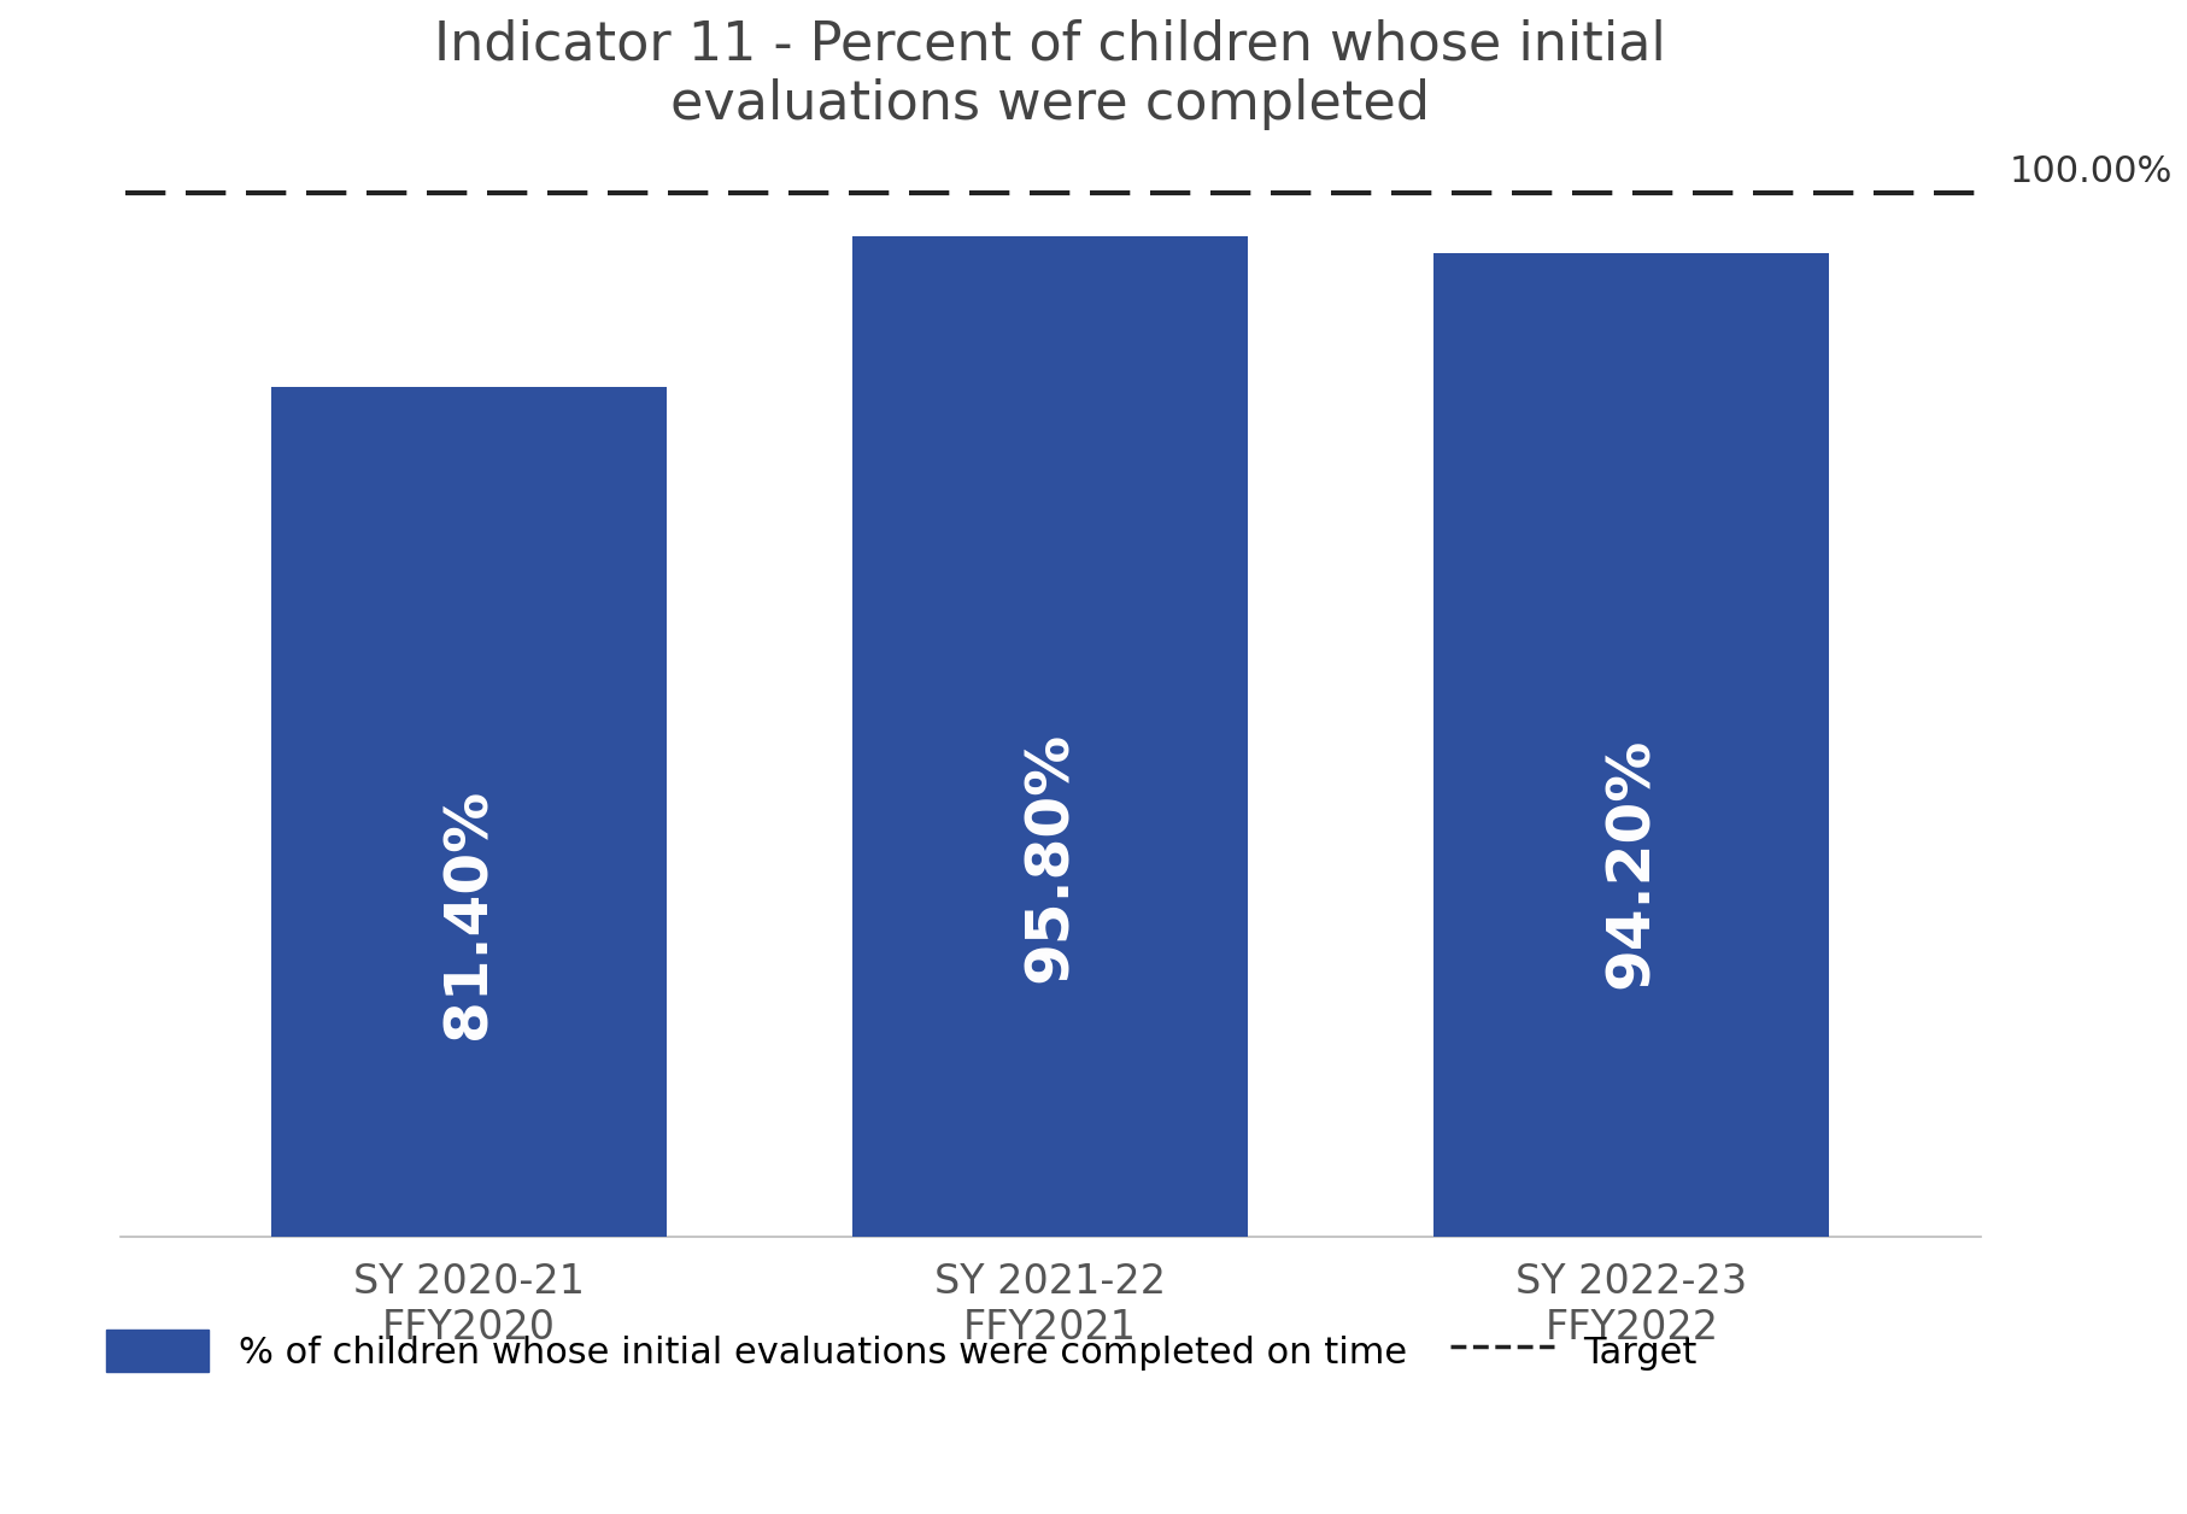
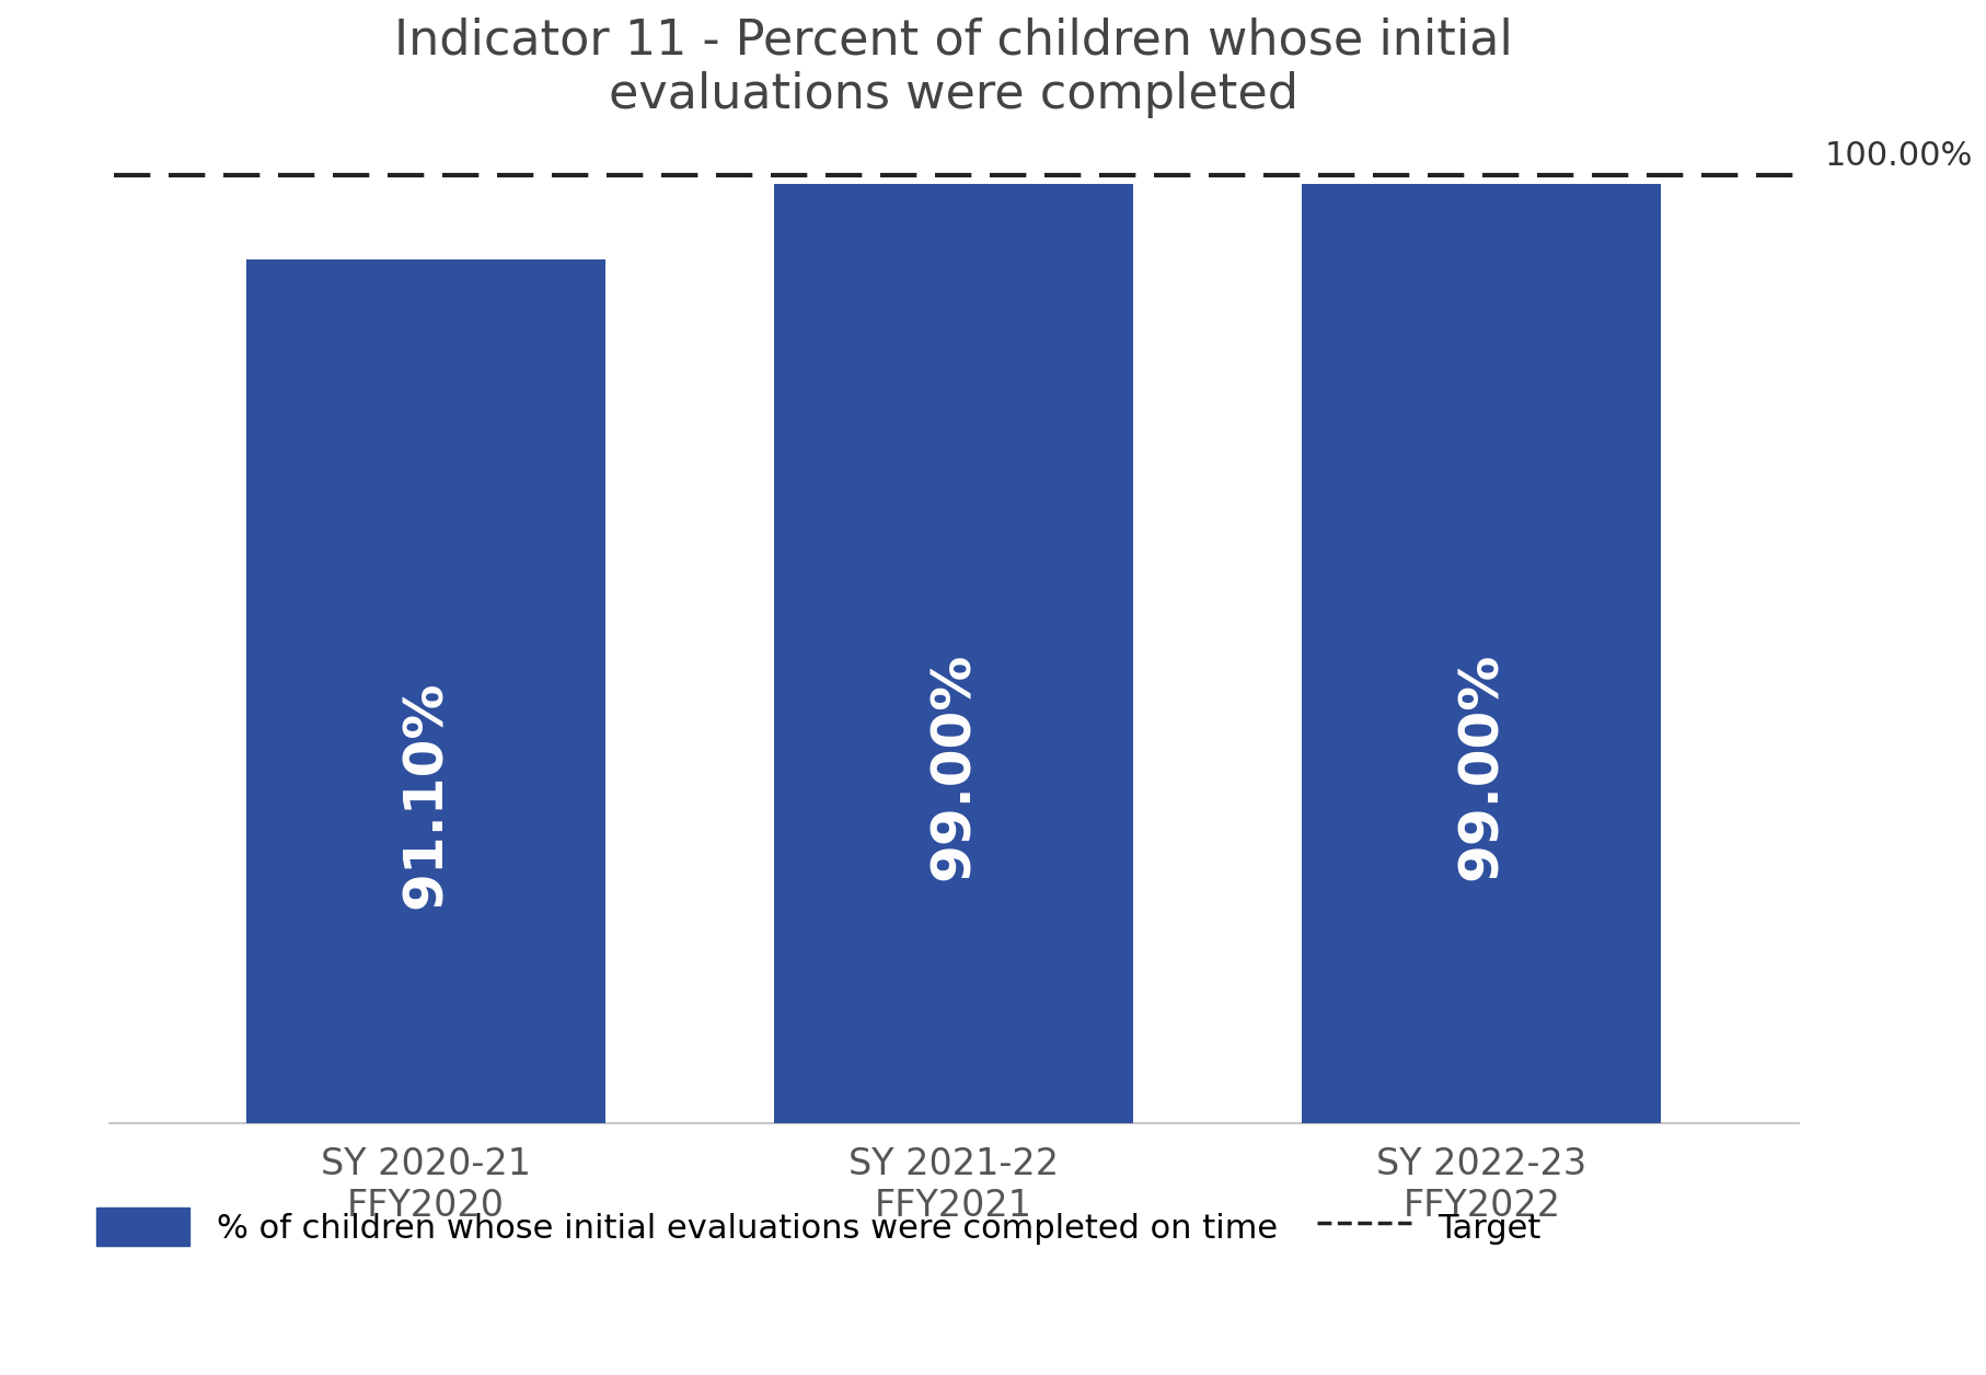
SY 2020-21 FFY2020: 81.40% -> 91.10%
SY 2021-22 FFY2021: 95.80% -> 99.00%
SY 2022-23 FFY2022: 94.20% -> 99.00%
